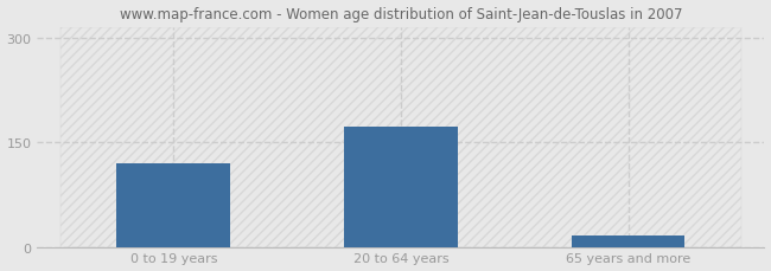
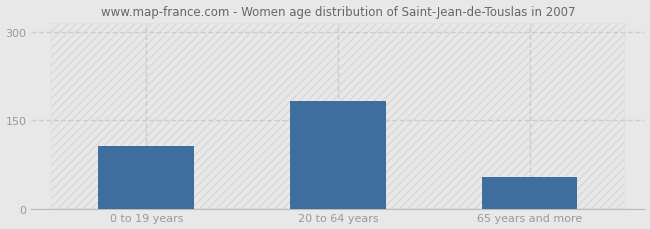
0 to 19 years: 120 -> 106
20 to 64 years: 172 -> 182
65 years and more: 16 -> 54
